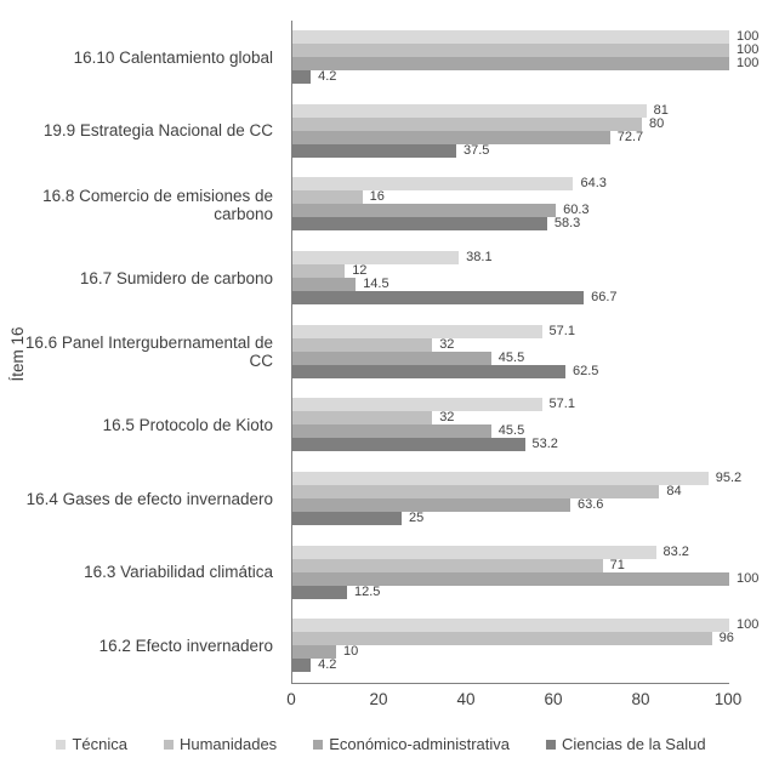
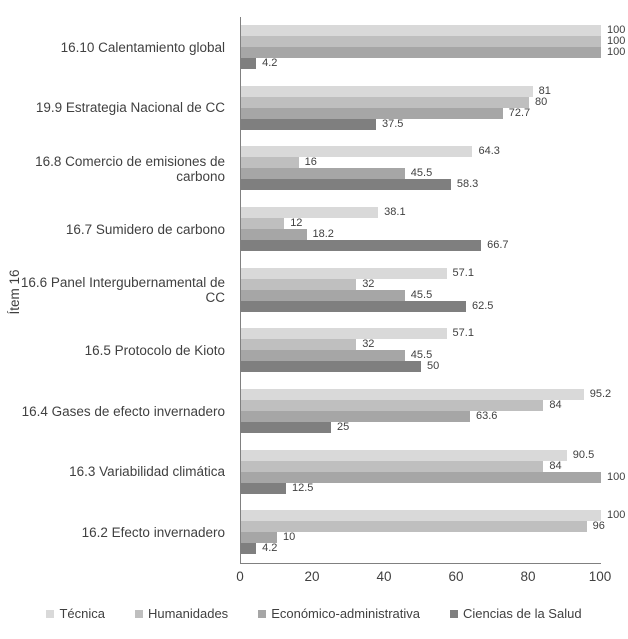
Económico-administrativa/16.8 Comercio de emisiones de carbono: 60.3 -> 45.5
Económico-administrativa/16.7 Sumidero de carbono: 14.5 -> 18.2
Ciencias de la Salud/16.5 Protocolo de Kioto: 53.2 -> 50
Técnica/16.3 Variabilidad climática: 83.2 -> 90.5
Humanidades/16.3 Variabilidad climática: 71 -> 84
